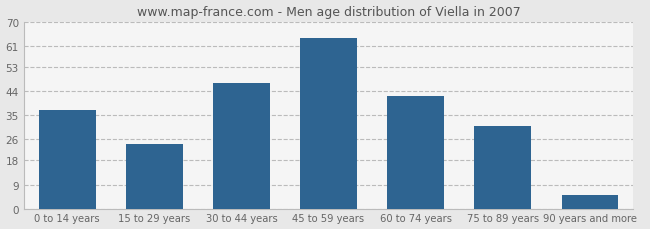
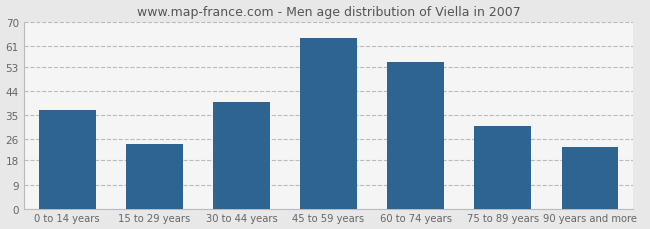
30 to 44 years: 47 -> 40
60 to 74 years: 42 -> 55
90 years and more: 5 -> 23
